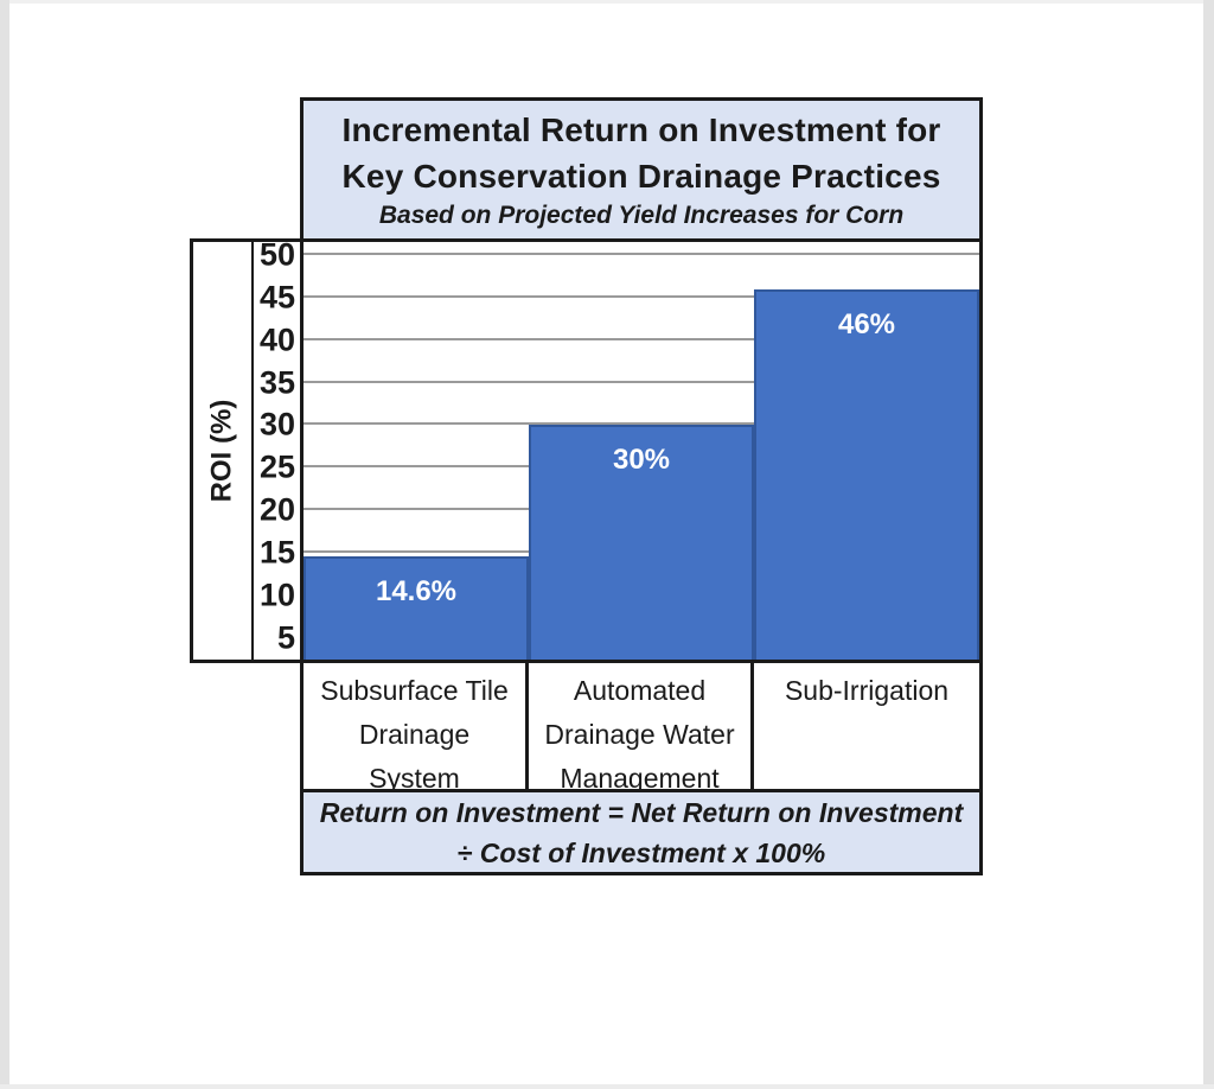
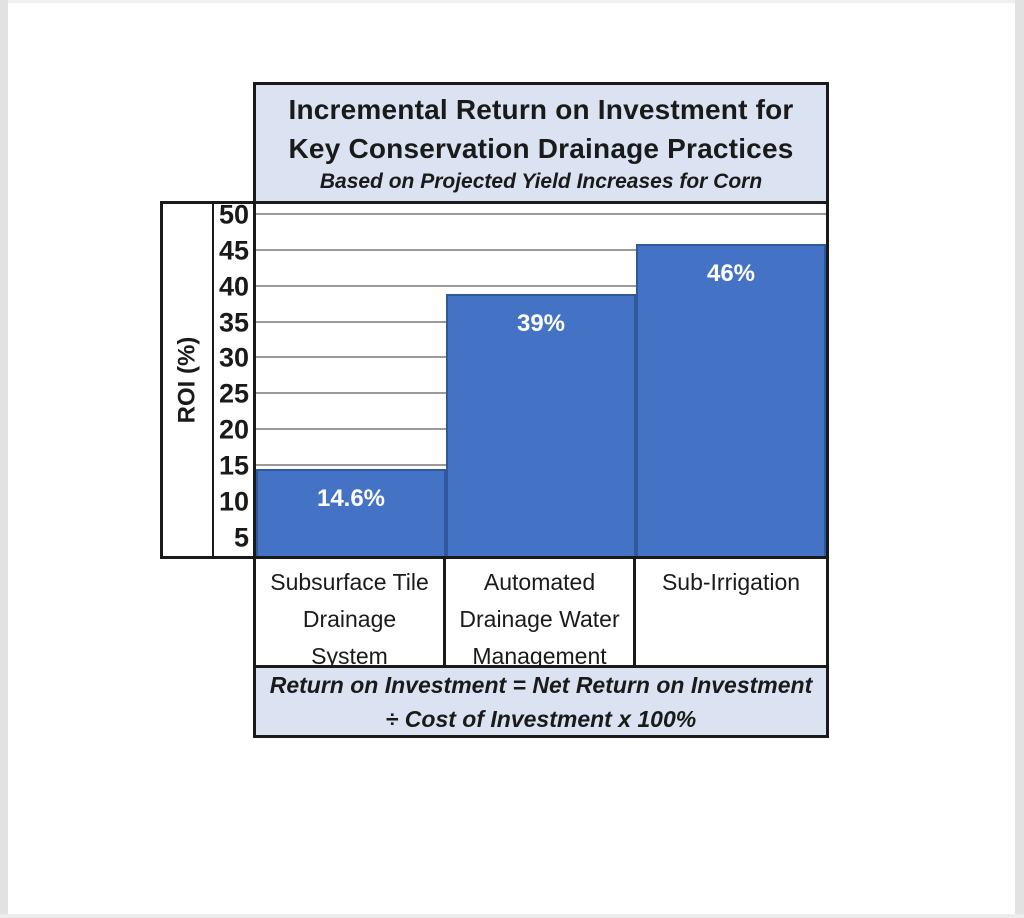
Automated Drainage Water Management: 30% -> 39%
